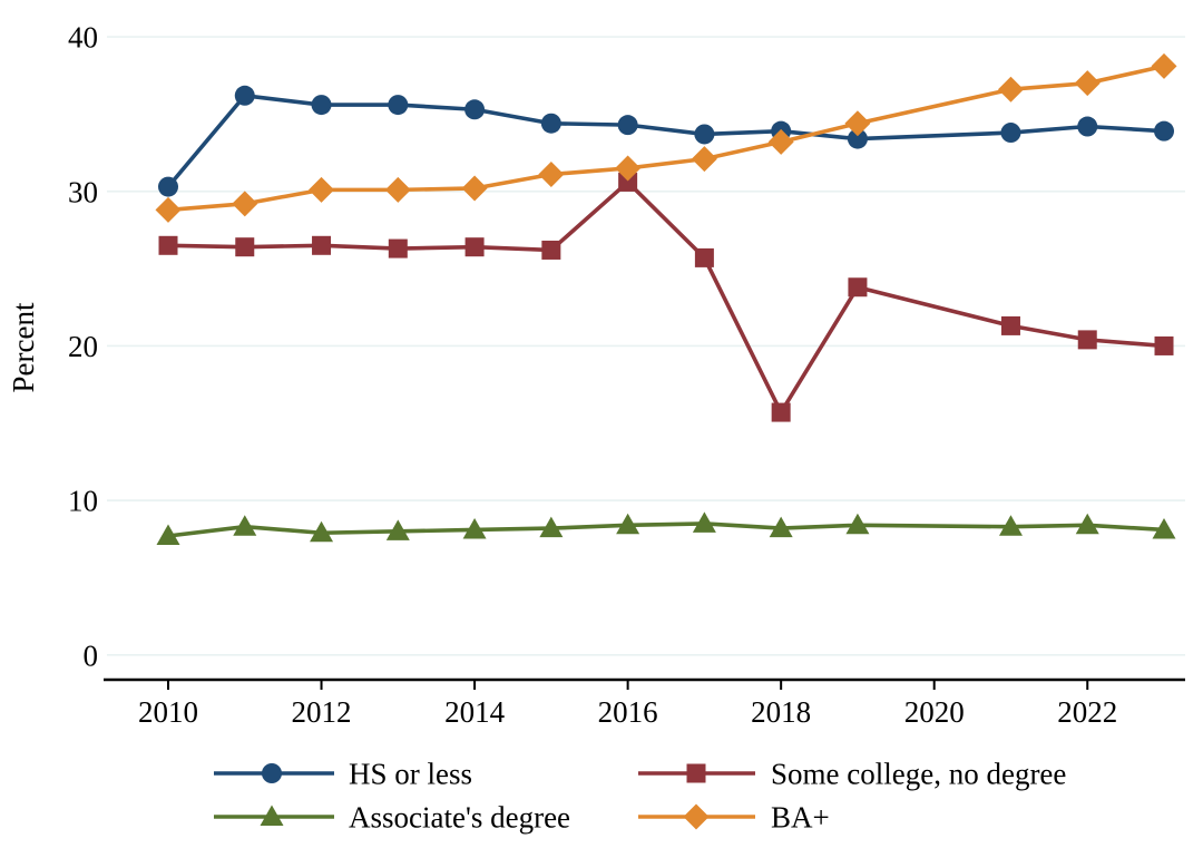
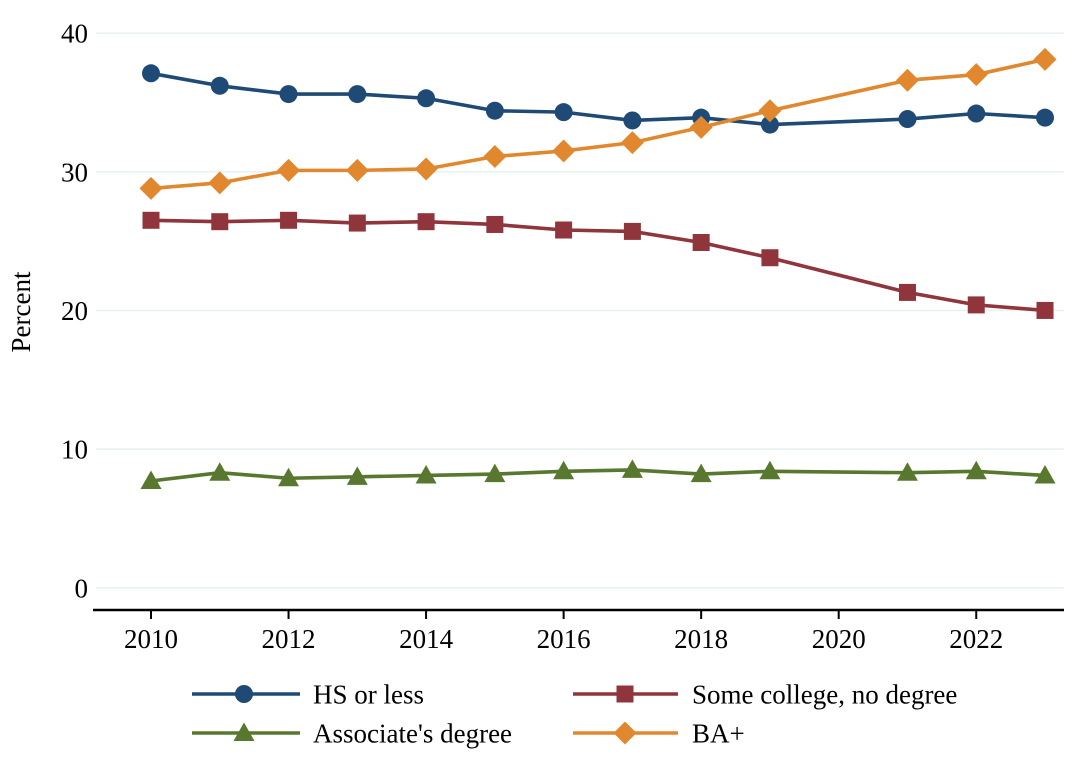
HS or less/2010: 30.3 -> 37.1
Some college, no degree/2016: 30.6 -> 25.8
Some college, no degree/2018: 15.7 -> 24.9
